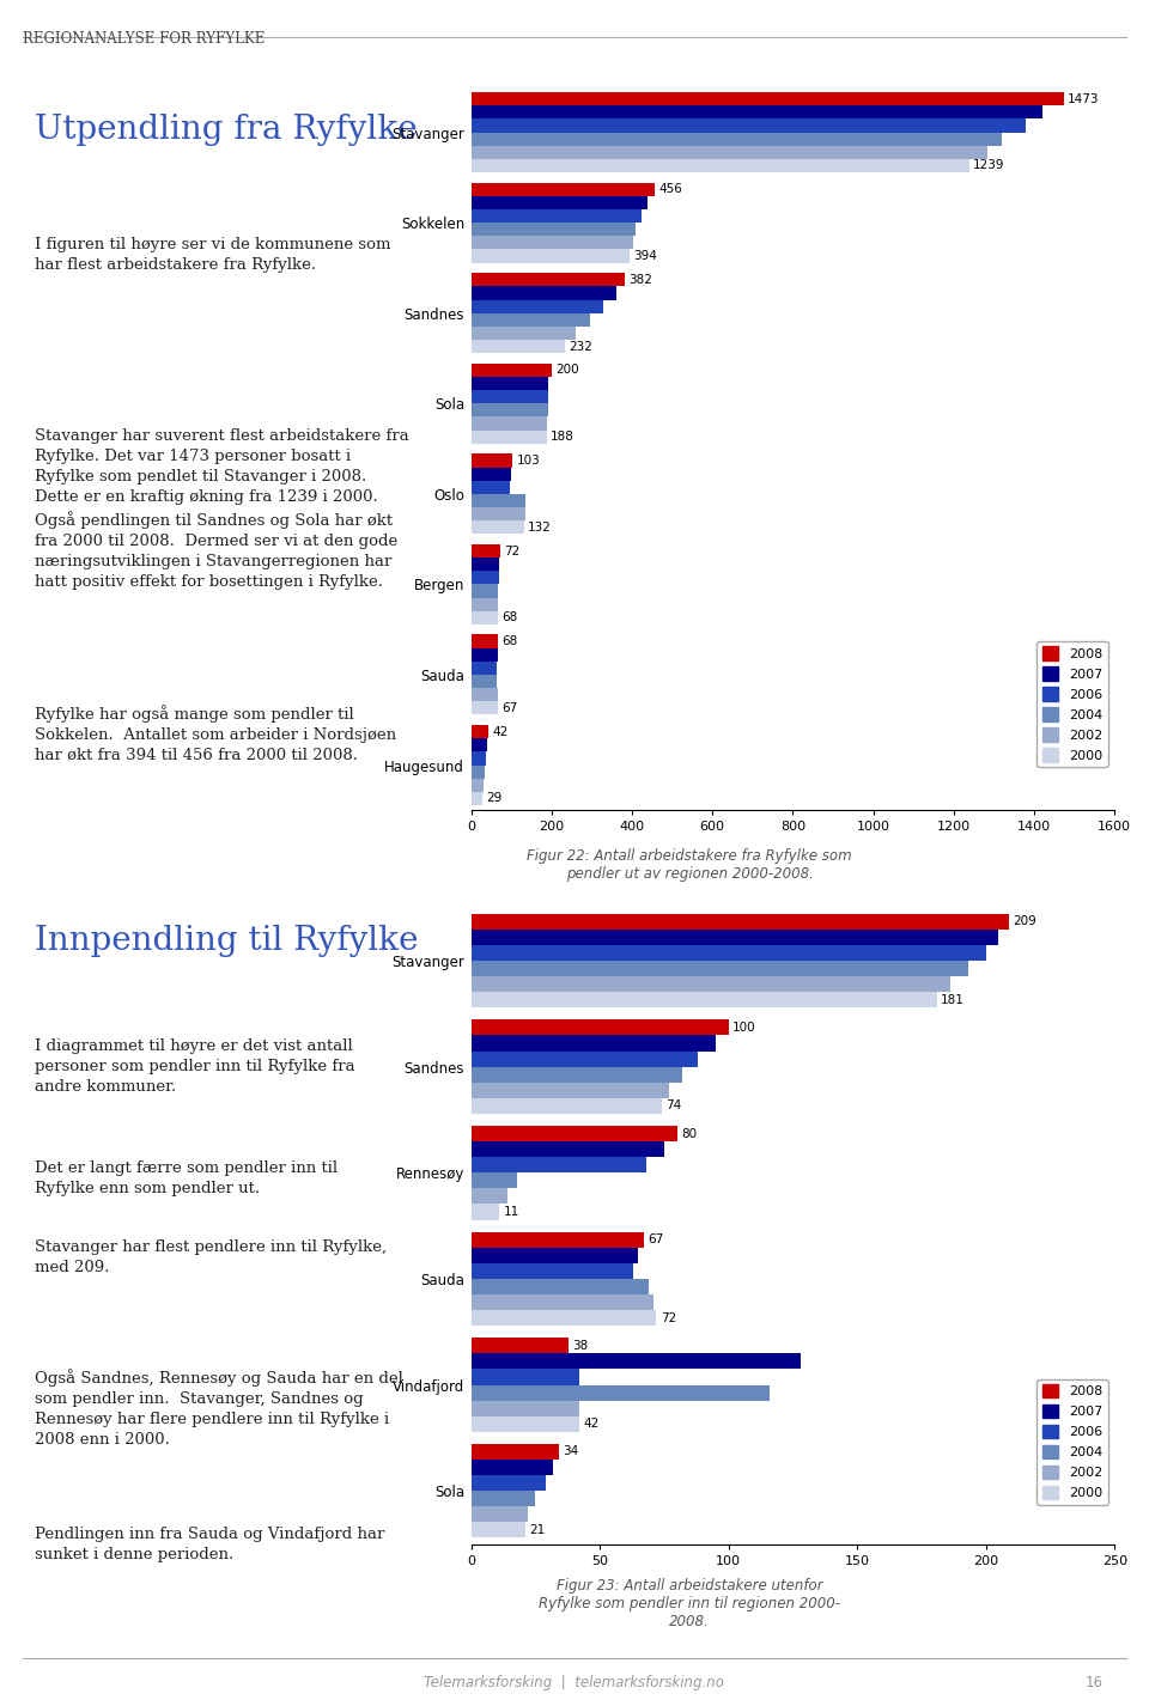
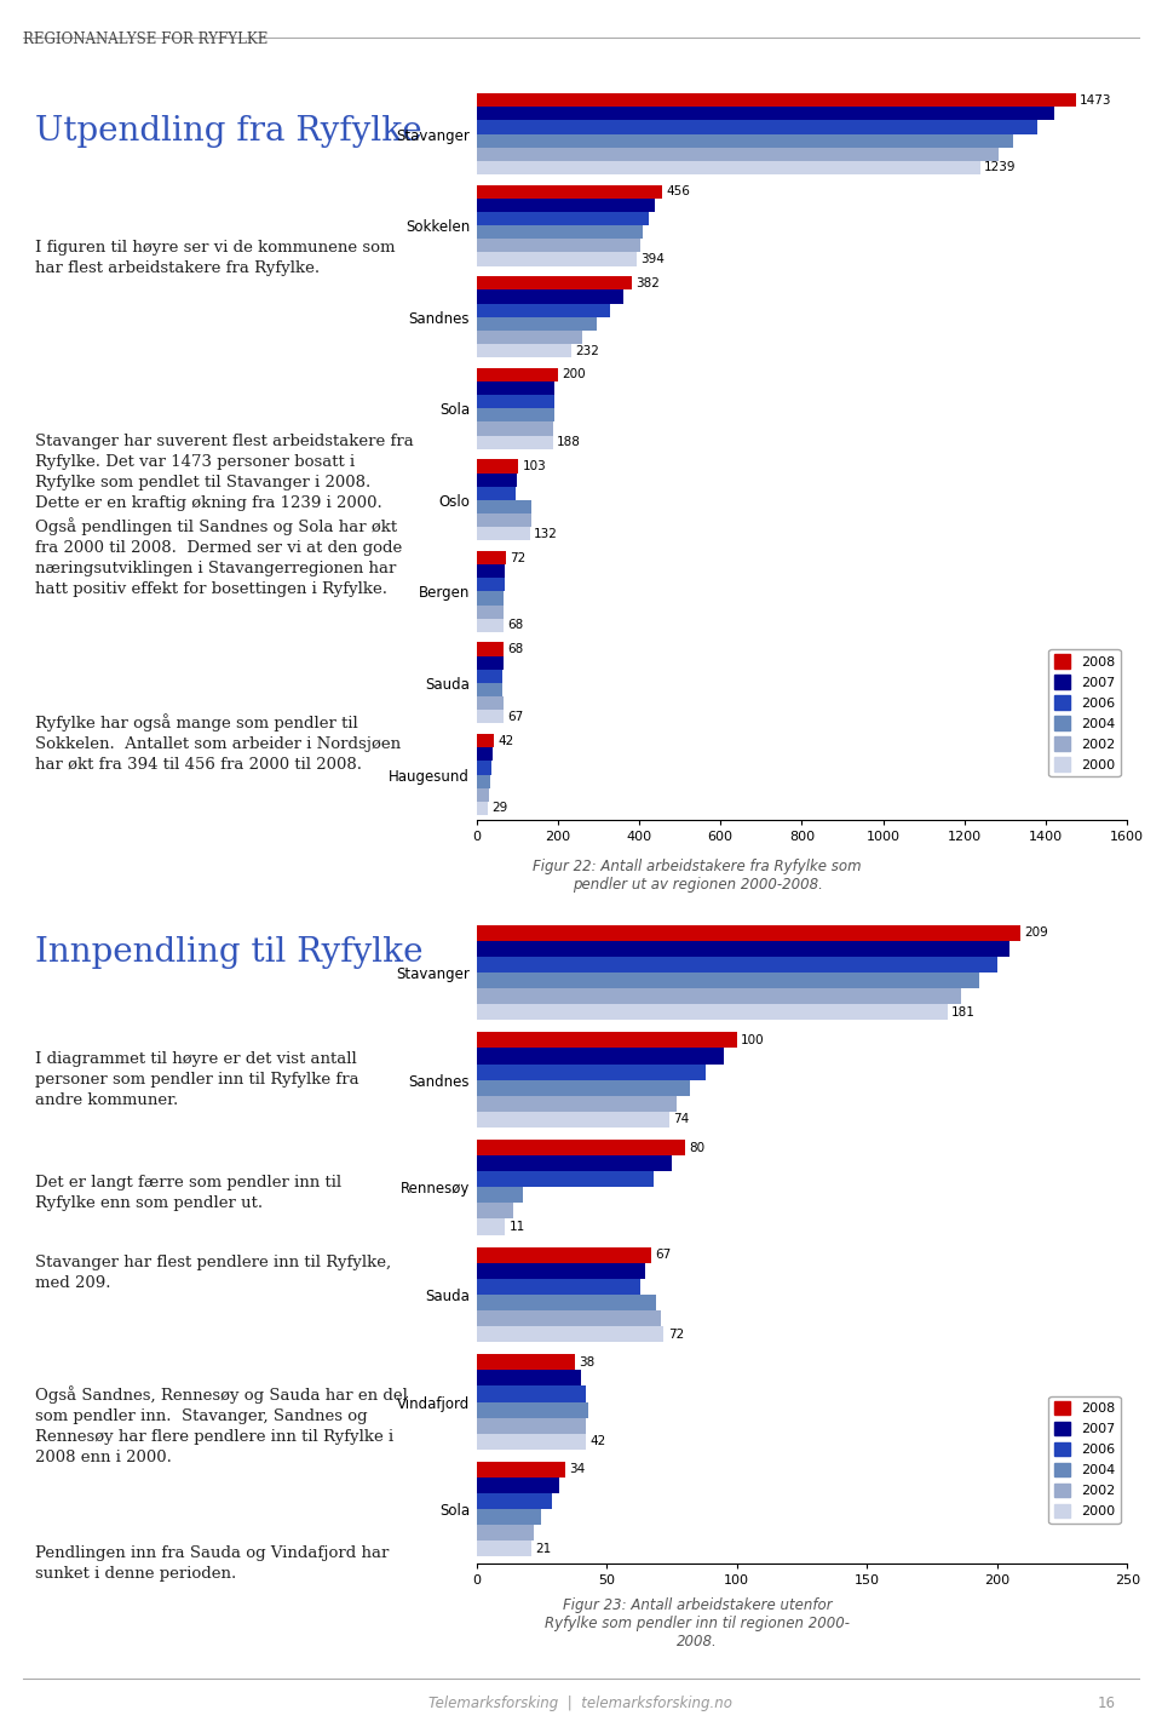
2007/Vindafjord: 128 -> 40
2004/Vindafjord: 116 -> 43
